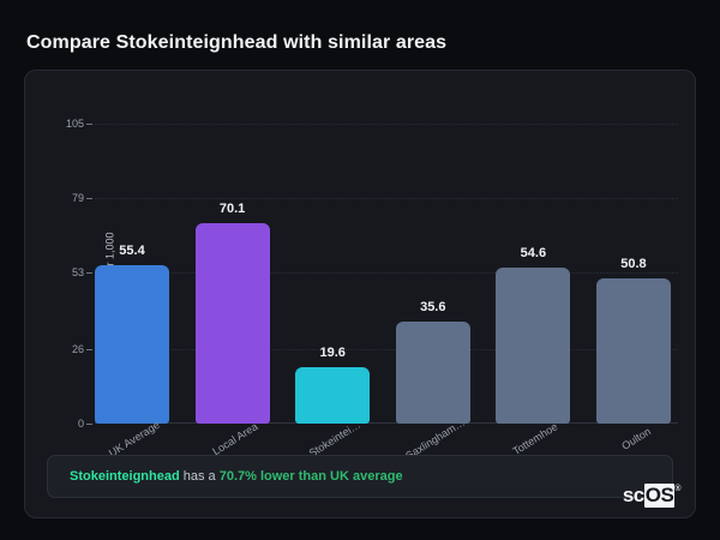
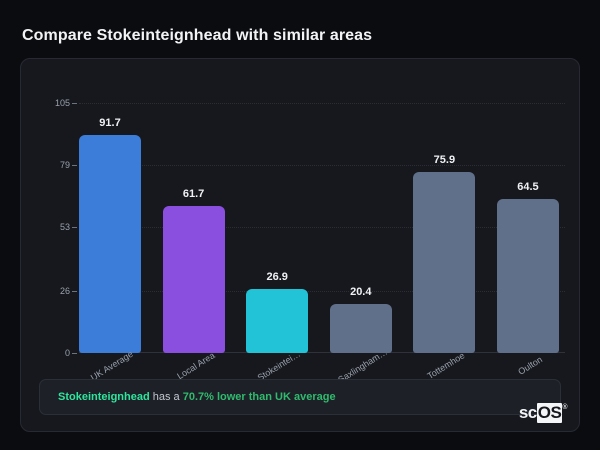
UK Average: 55.4 -> 91.7
Local Area: 70.1 -> 61.7
Stokeintei…: 19.6 -> 26.9
Saxlingham…: 35.6 -> 20.4
Tottemhoe: 54.6 -> 75.9
Oulton: 50.8 -> 64.5
